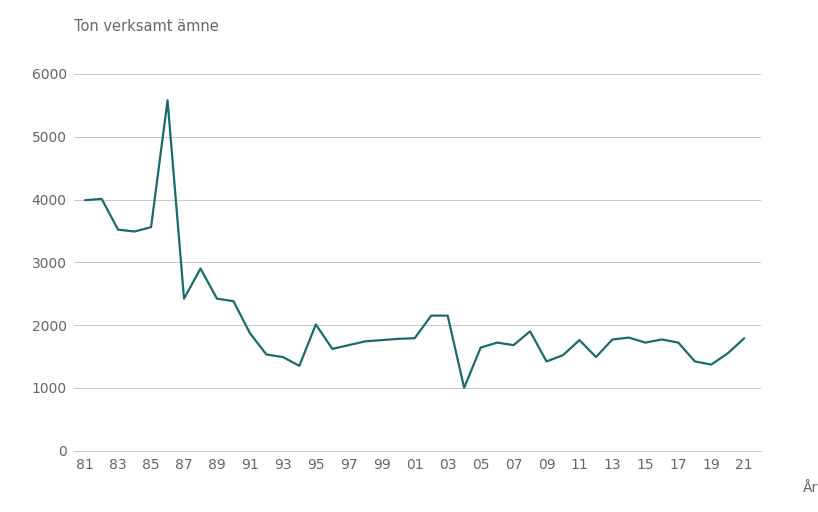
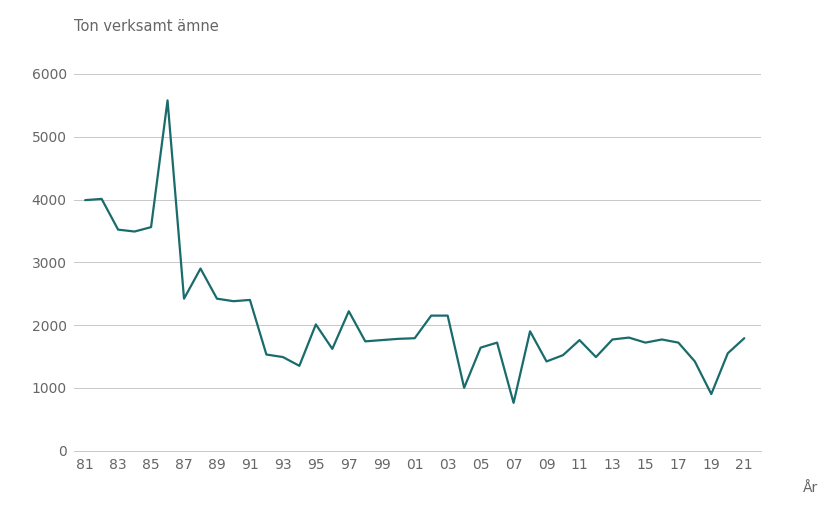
91: 1870 -> 2400
97: 1680 -> 2220
07: 1680 -> 760
19: 1370 -> 900
